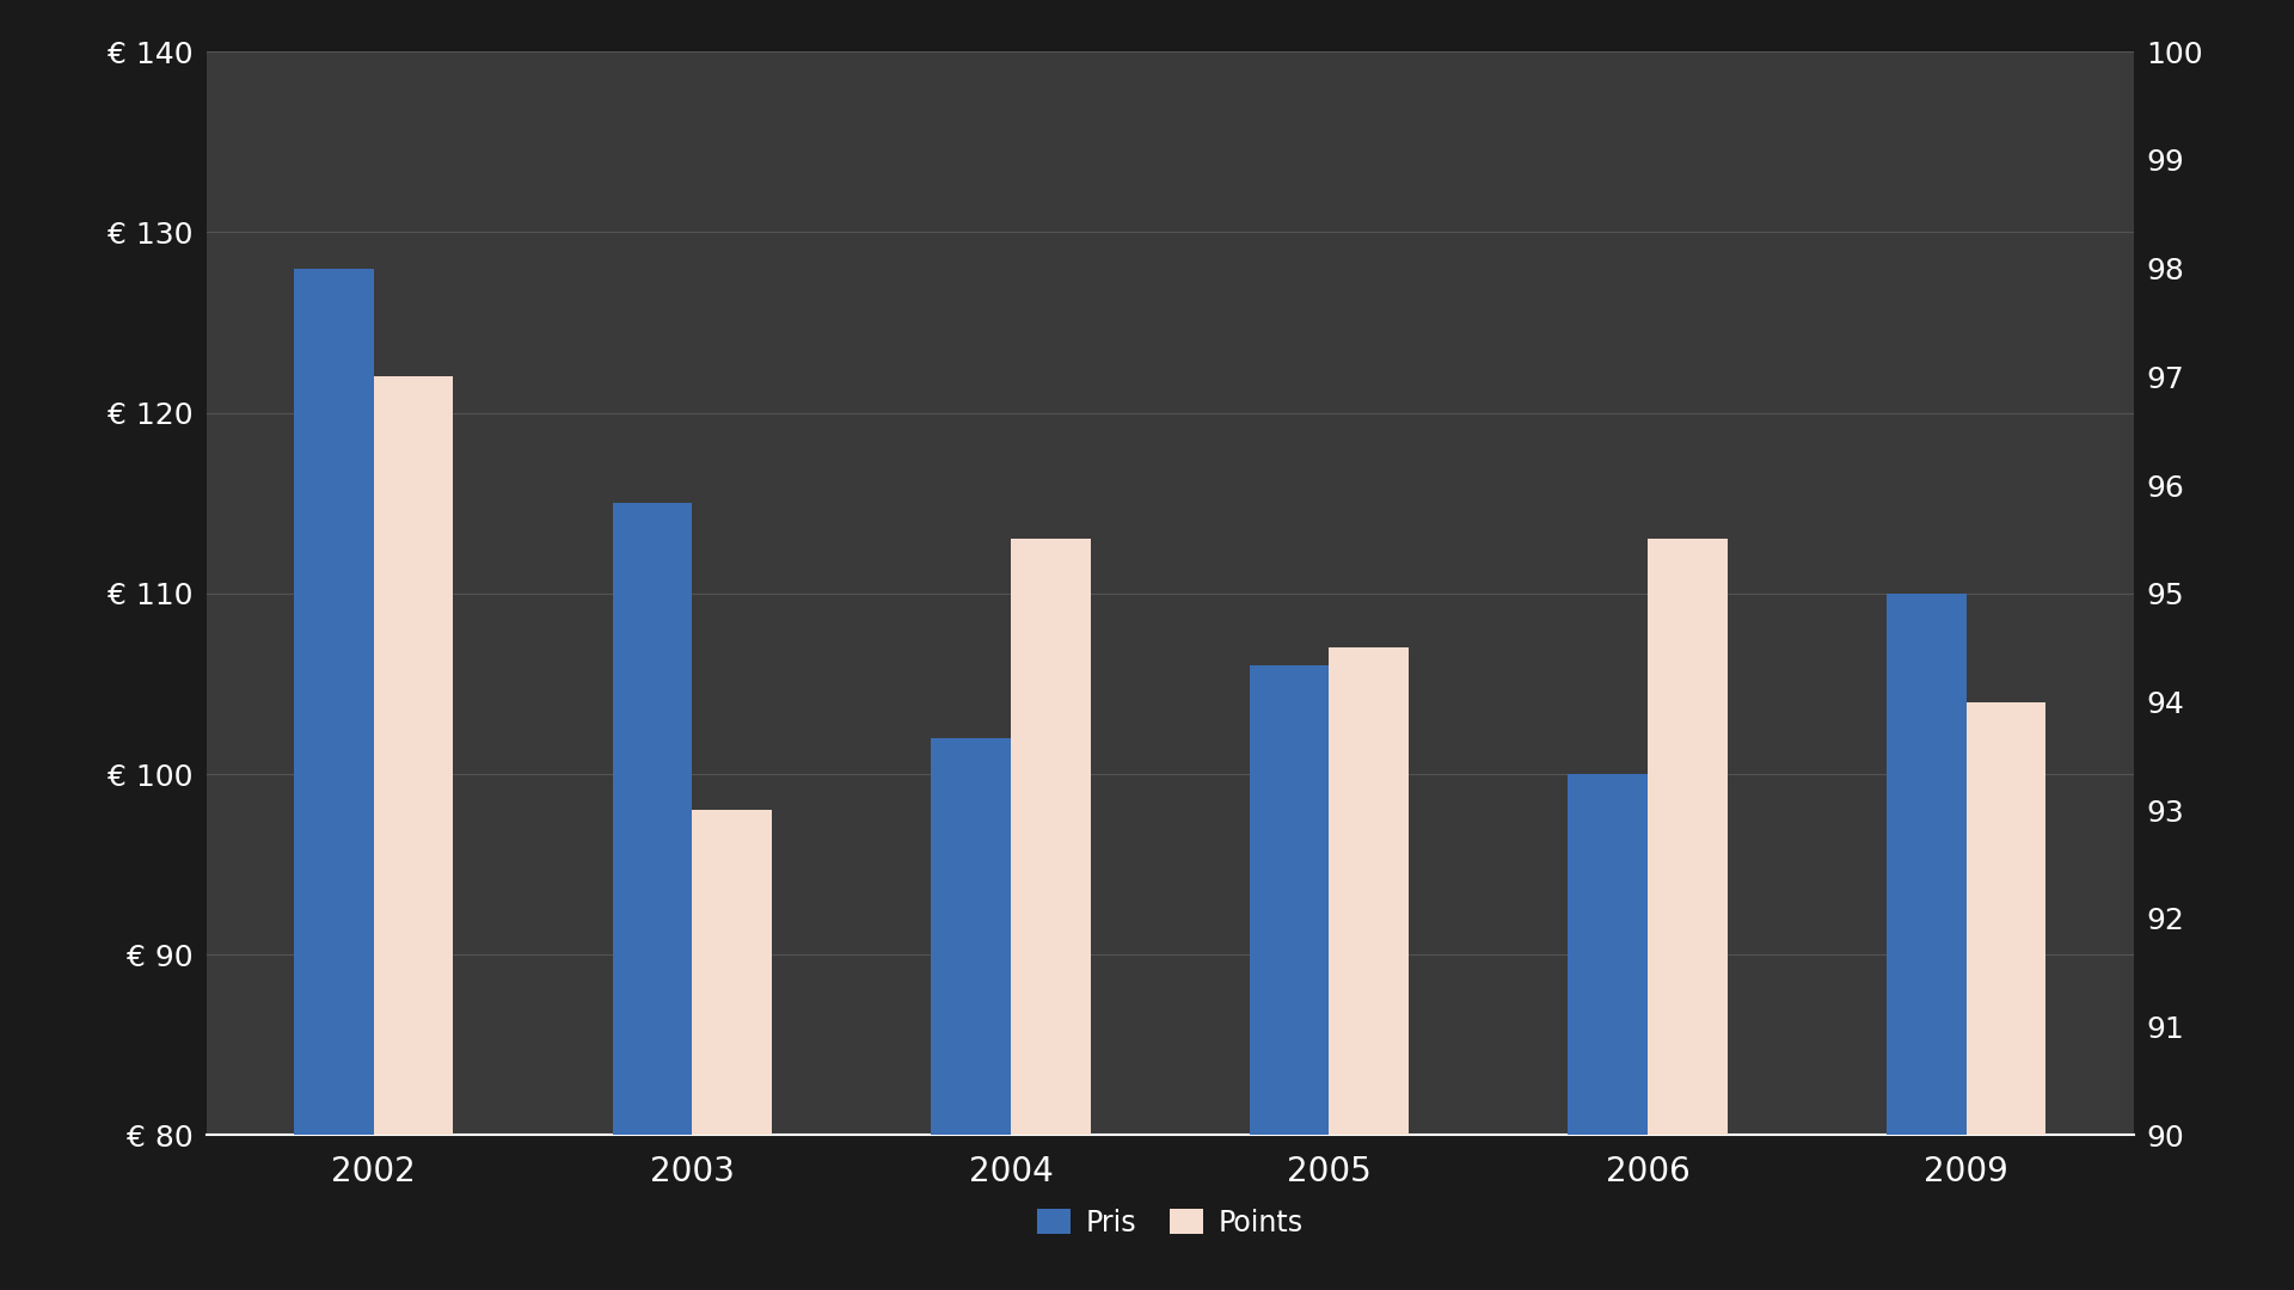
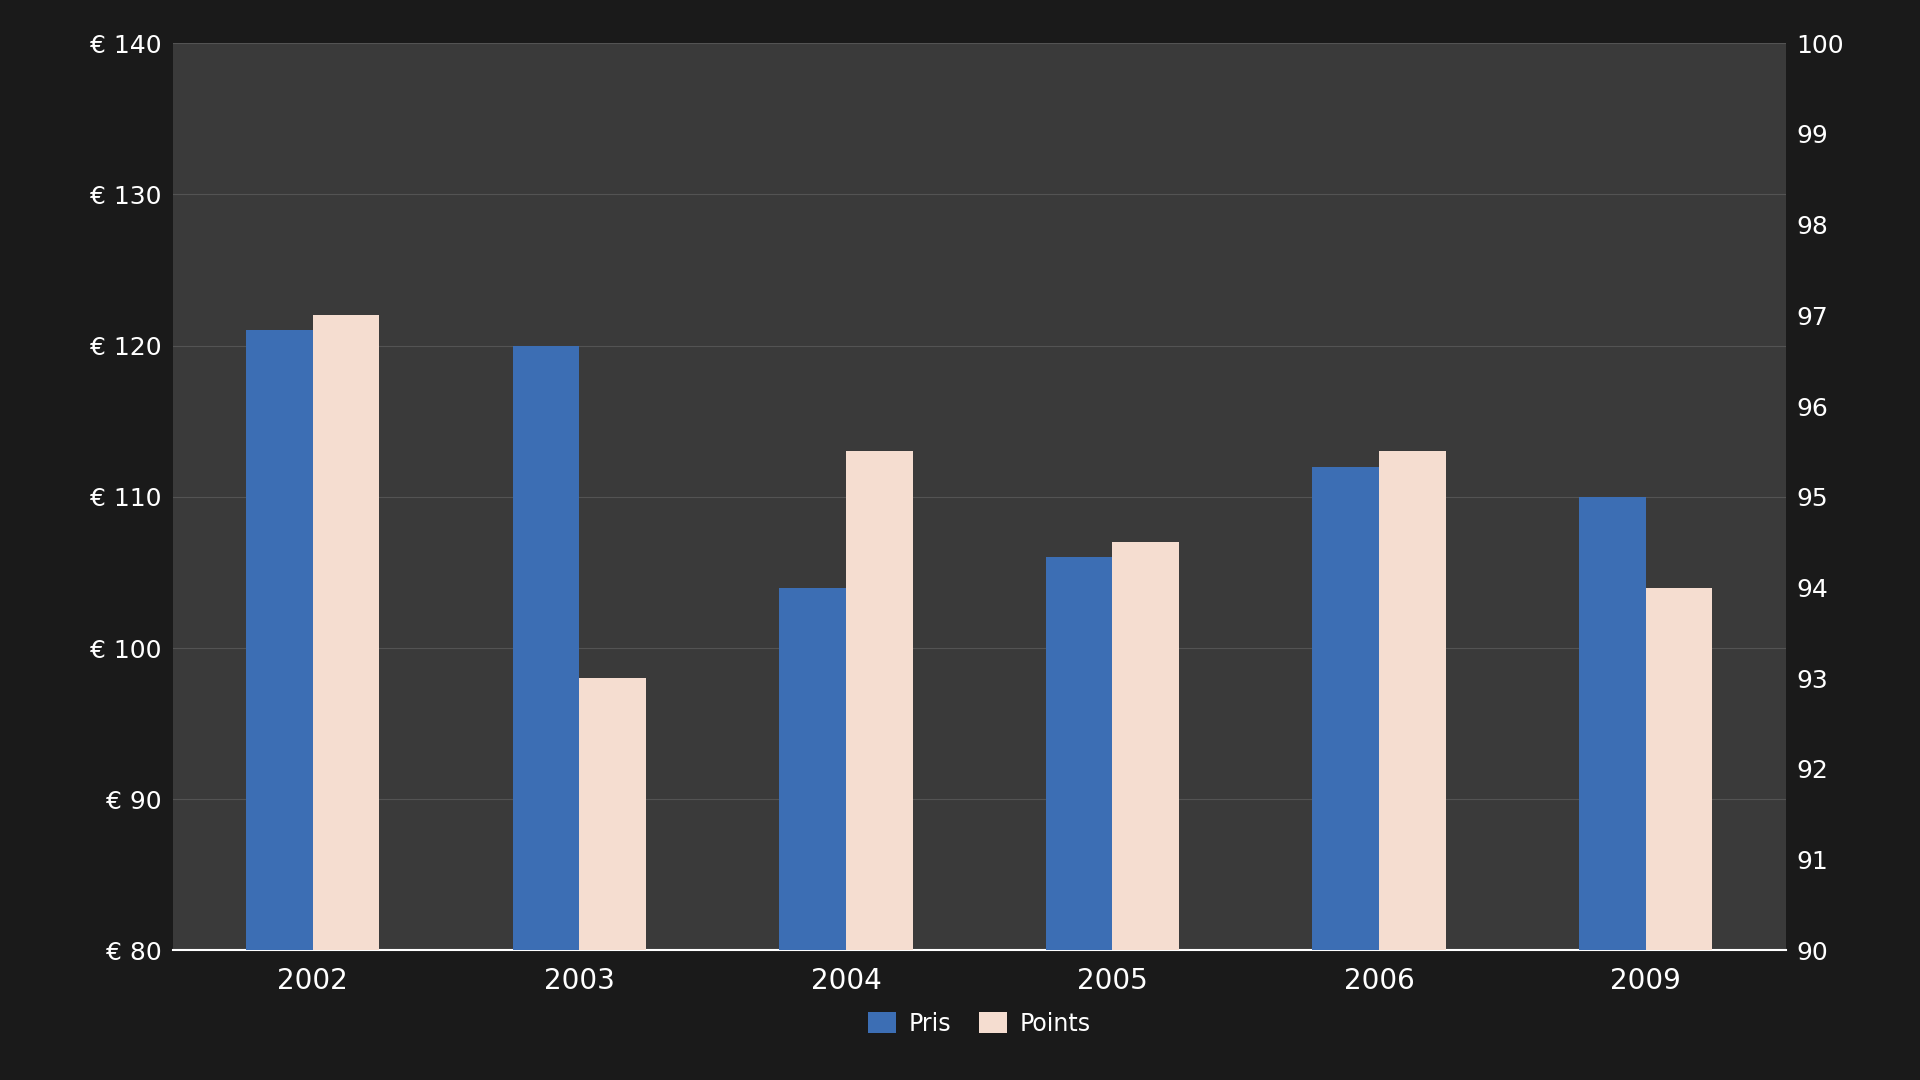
Pris/2002: € 128 -> € 121
Pris/2003: € 115 -> € 120
Pris/2004: € 102 -> € 104
Pris/2006: € 100 -> € 112
